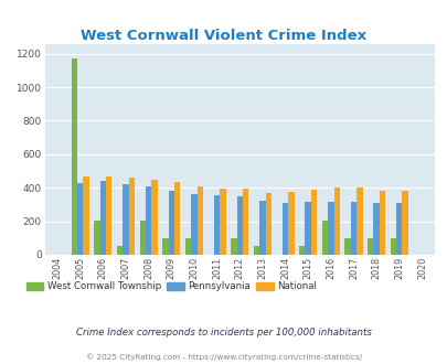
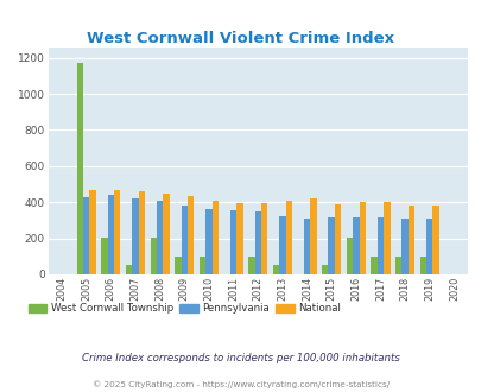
National/2013: 370 -> 410
National/2014: 380 -> 420
